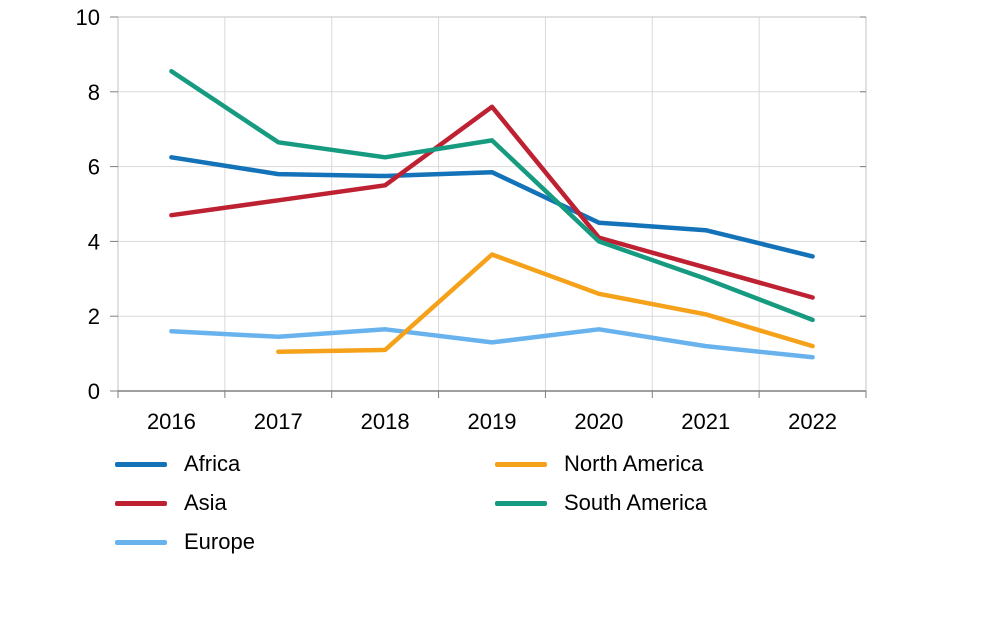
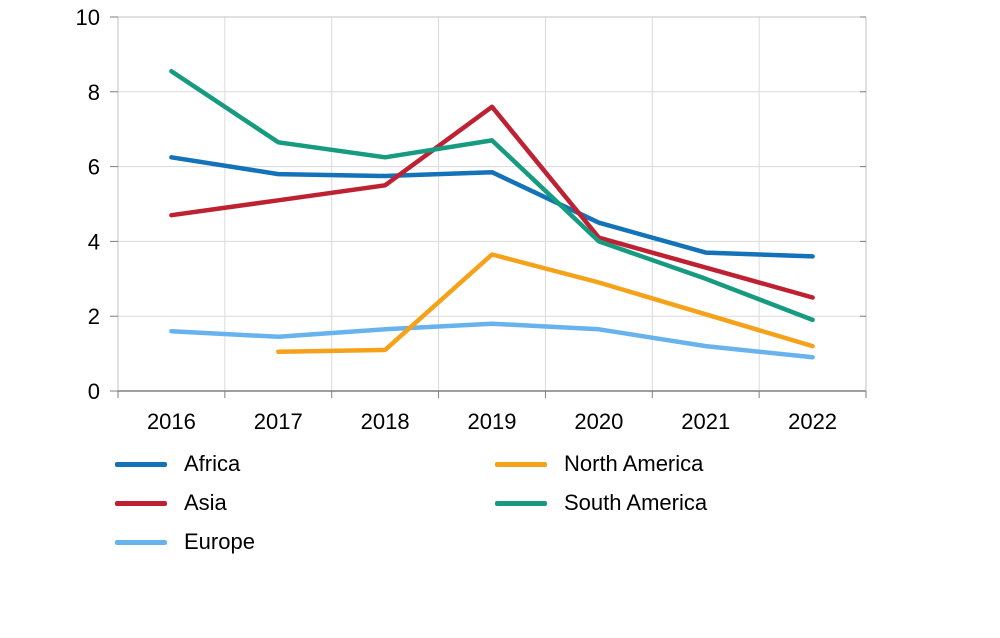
Europe/2019: 1.3 -> 1.8
North America/2020: 2.6 -> 2.9
Africa/2021: 4.3 -> 3.7
